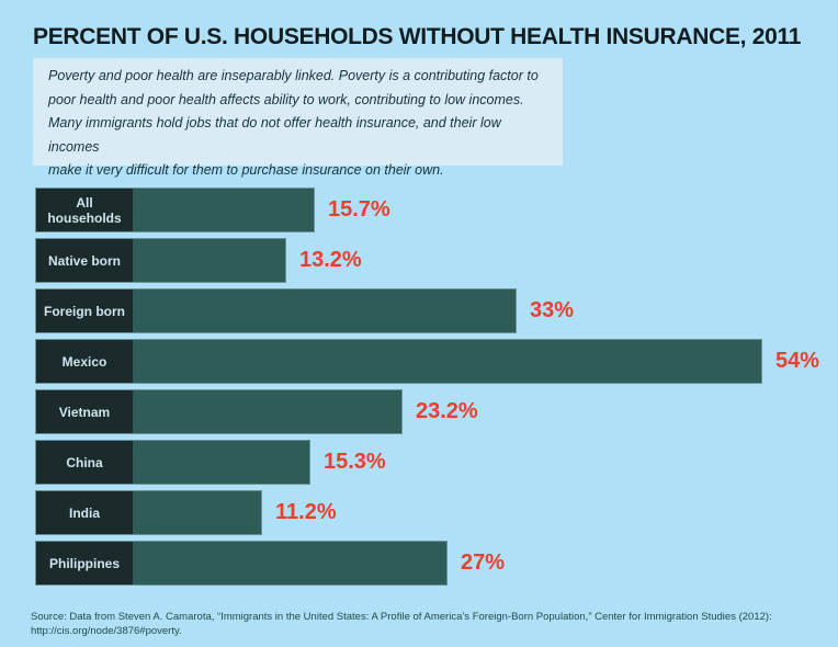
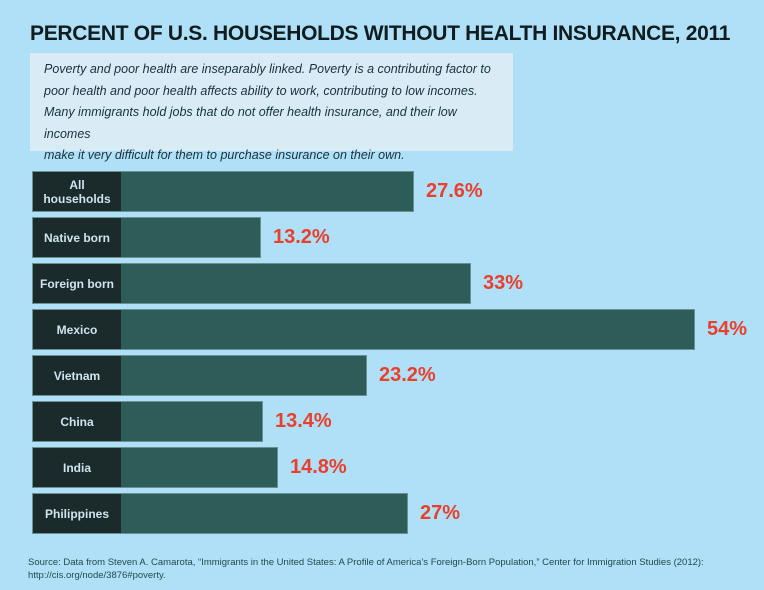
All households: 15.7% -> 27.6%
China: 15.3% -> 13.4%
India: 11.2% -> 14.8%
